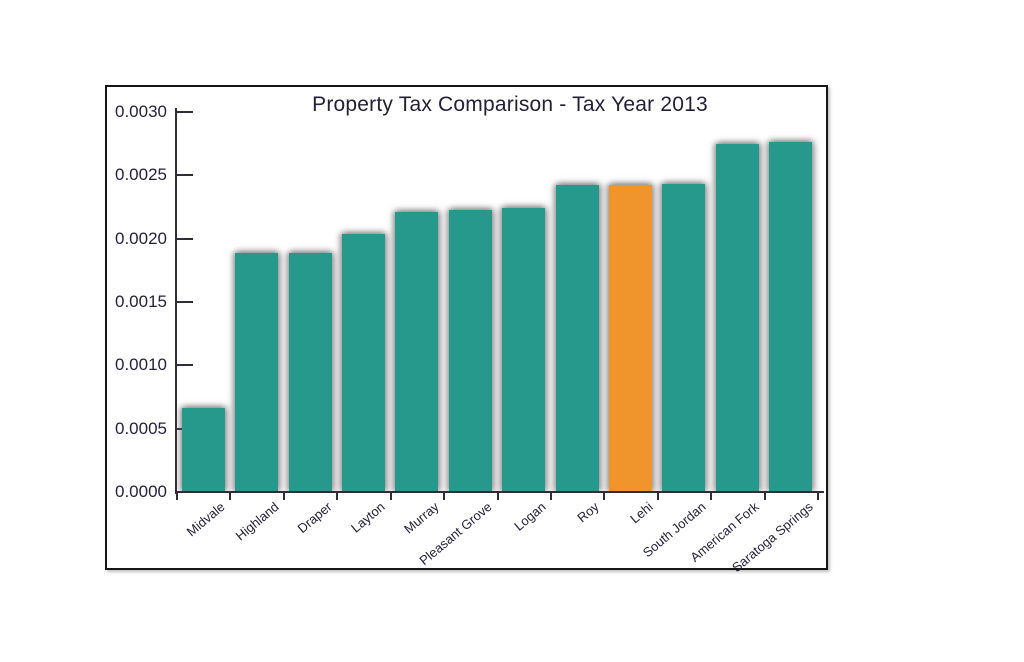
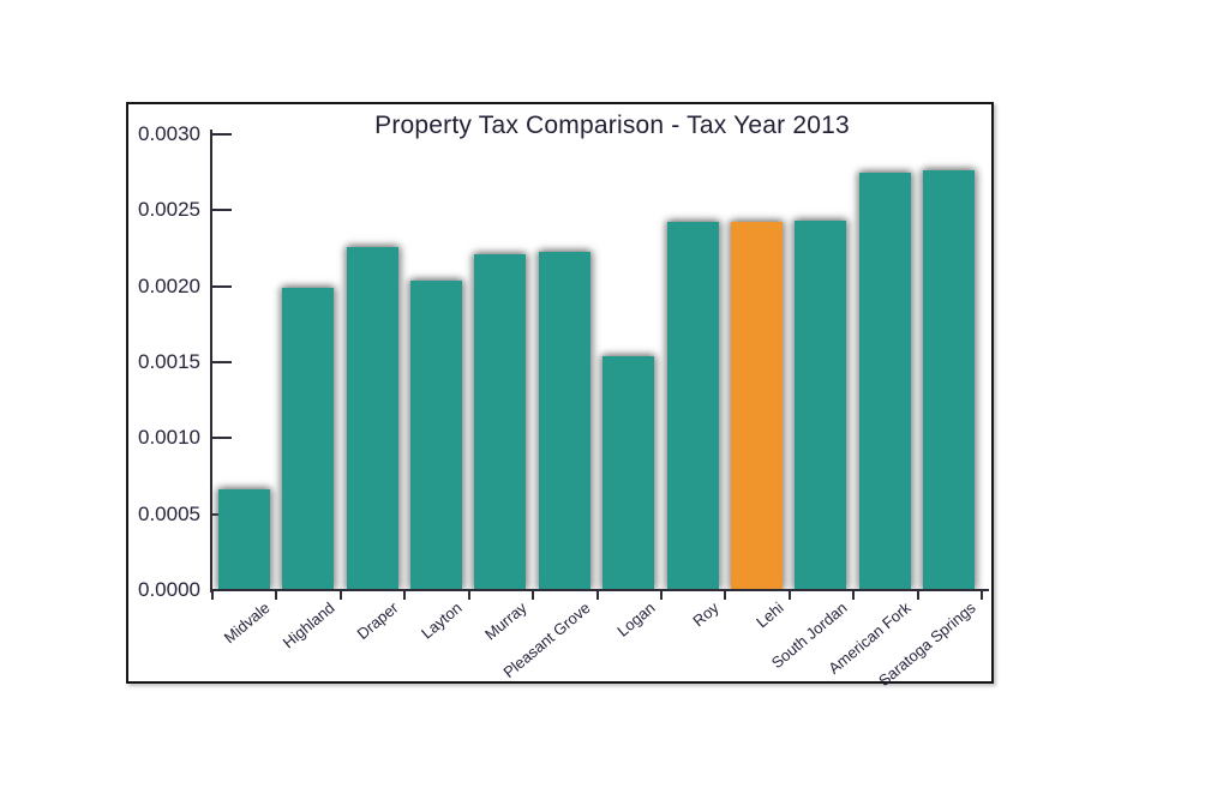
Highland: 0.00189 -> 0.00199
Draper: 0.00189 -> 0.00226
Logan: 0.00224 -> 0.00154
